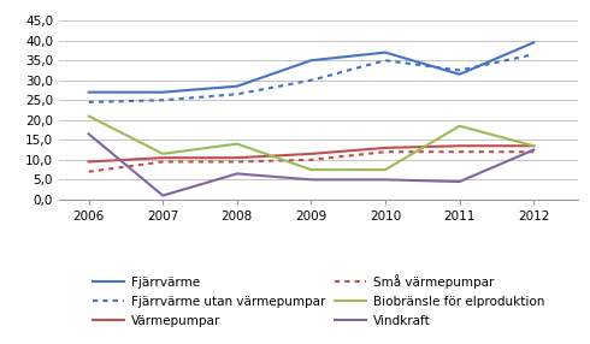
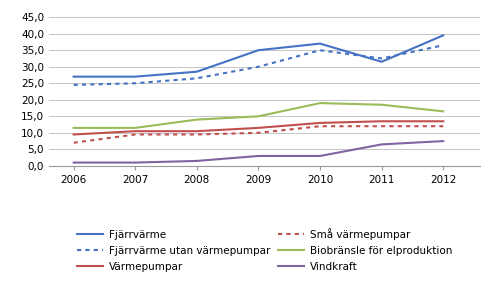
Biobränsle för elproduktion/2006: 21,0 -> 11,5
Vindkraft/2006: 16,5 -> 1,0
Vindkraft/2008: 6,5 -> 1,5
Biobränsle för elproduktion/2009: 7,5 -> 15,0
Vindkraft/2009: 5,0 -> 3,0
Biobränsle för elproduktion/2010: 7,5 -> 19,0
Vindkraft/2010: 5,0 -> 3,0
Vindkraft/2011: 4,5 -> 6,5
Biobränsle för elproduktion/2012: 13,5 -> 16,5
Vindkraft/2012: 12,5 -> 7,5
